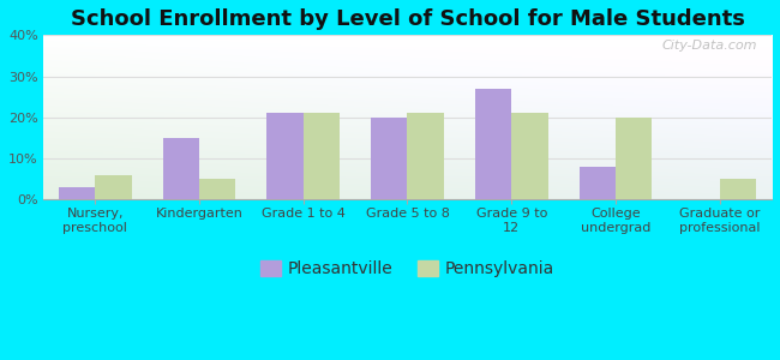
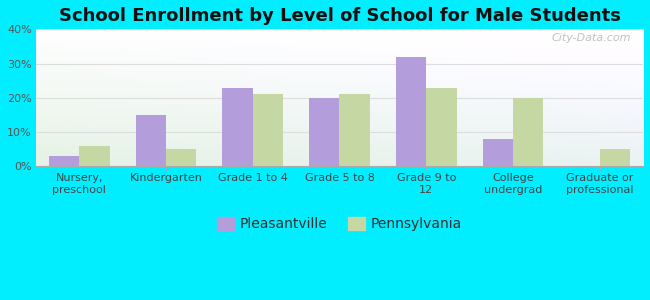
Pleasantville/Grade 1 to 4: 21% -> 23%
Pleasantville/Grade 9 to 12: 27% -> 32%
Pennsylvania/Grade 9 to 12: 21% -> 23%
